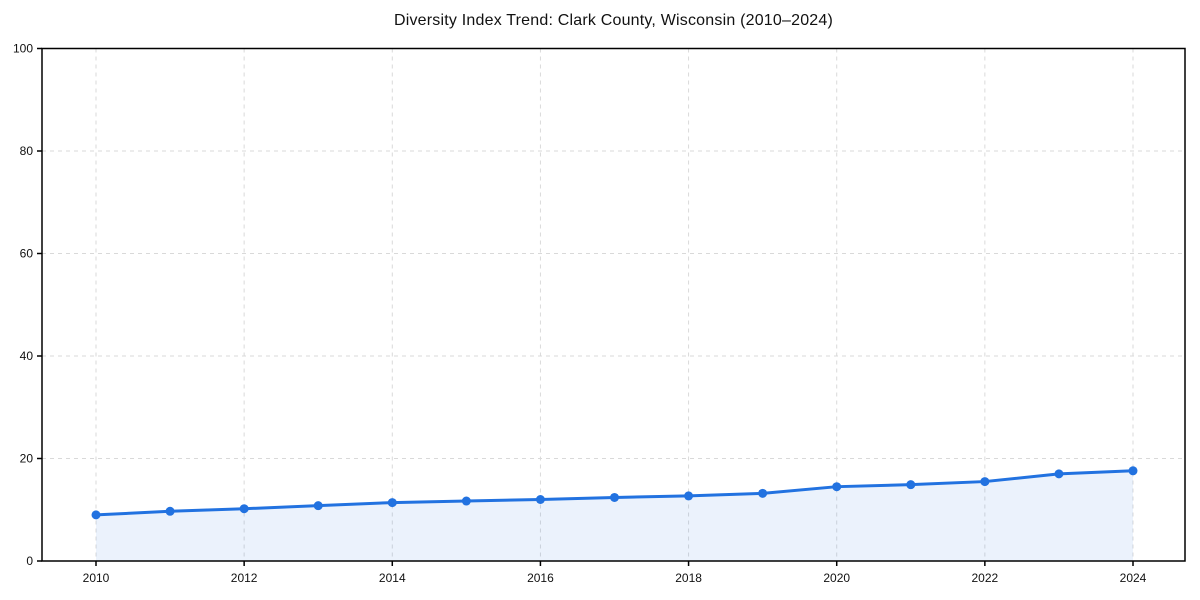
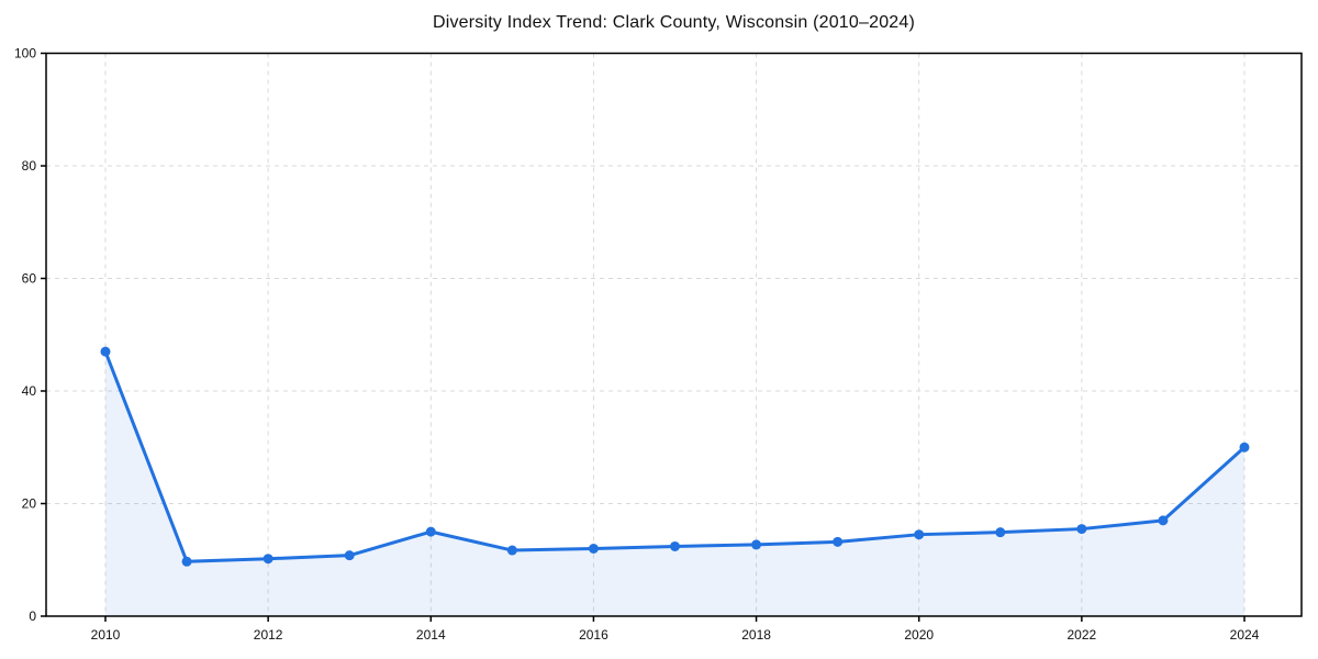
2010: 9 -> 47
2014: 11 -> 15
2024: 18 -> 30
